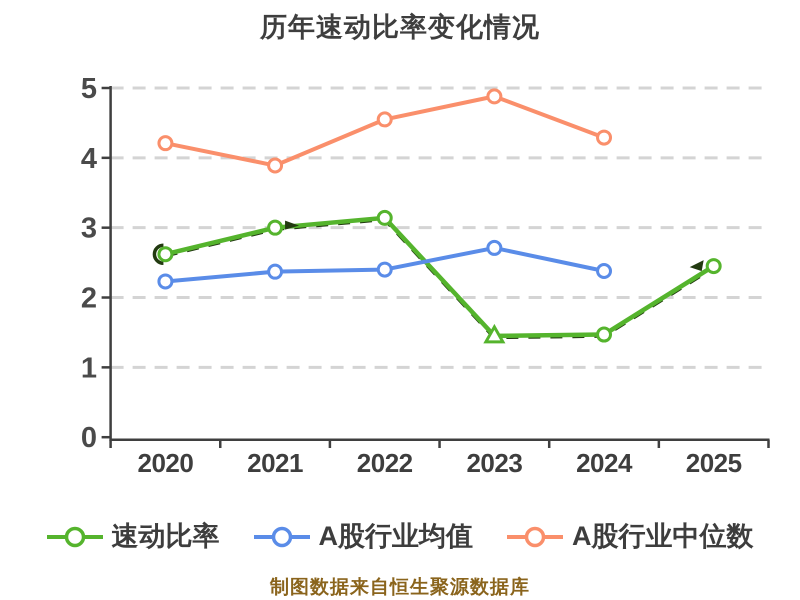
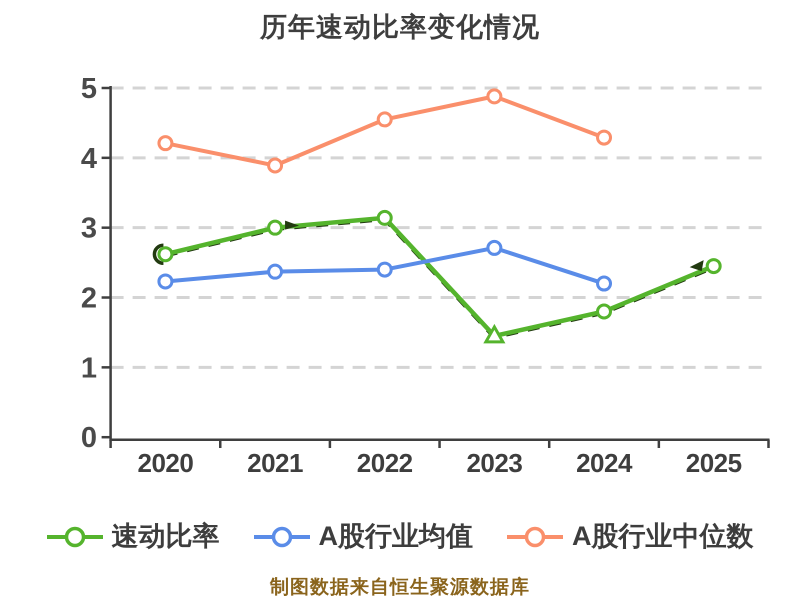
速动比率/2024: 1.5 -> 1.8
A股行业均值/2024: 2.4 -> 2.2
